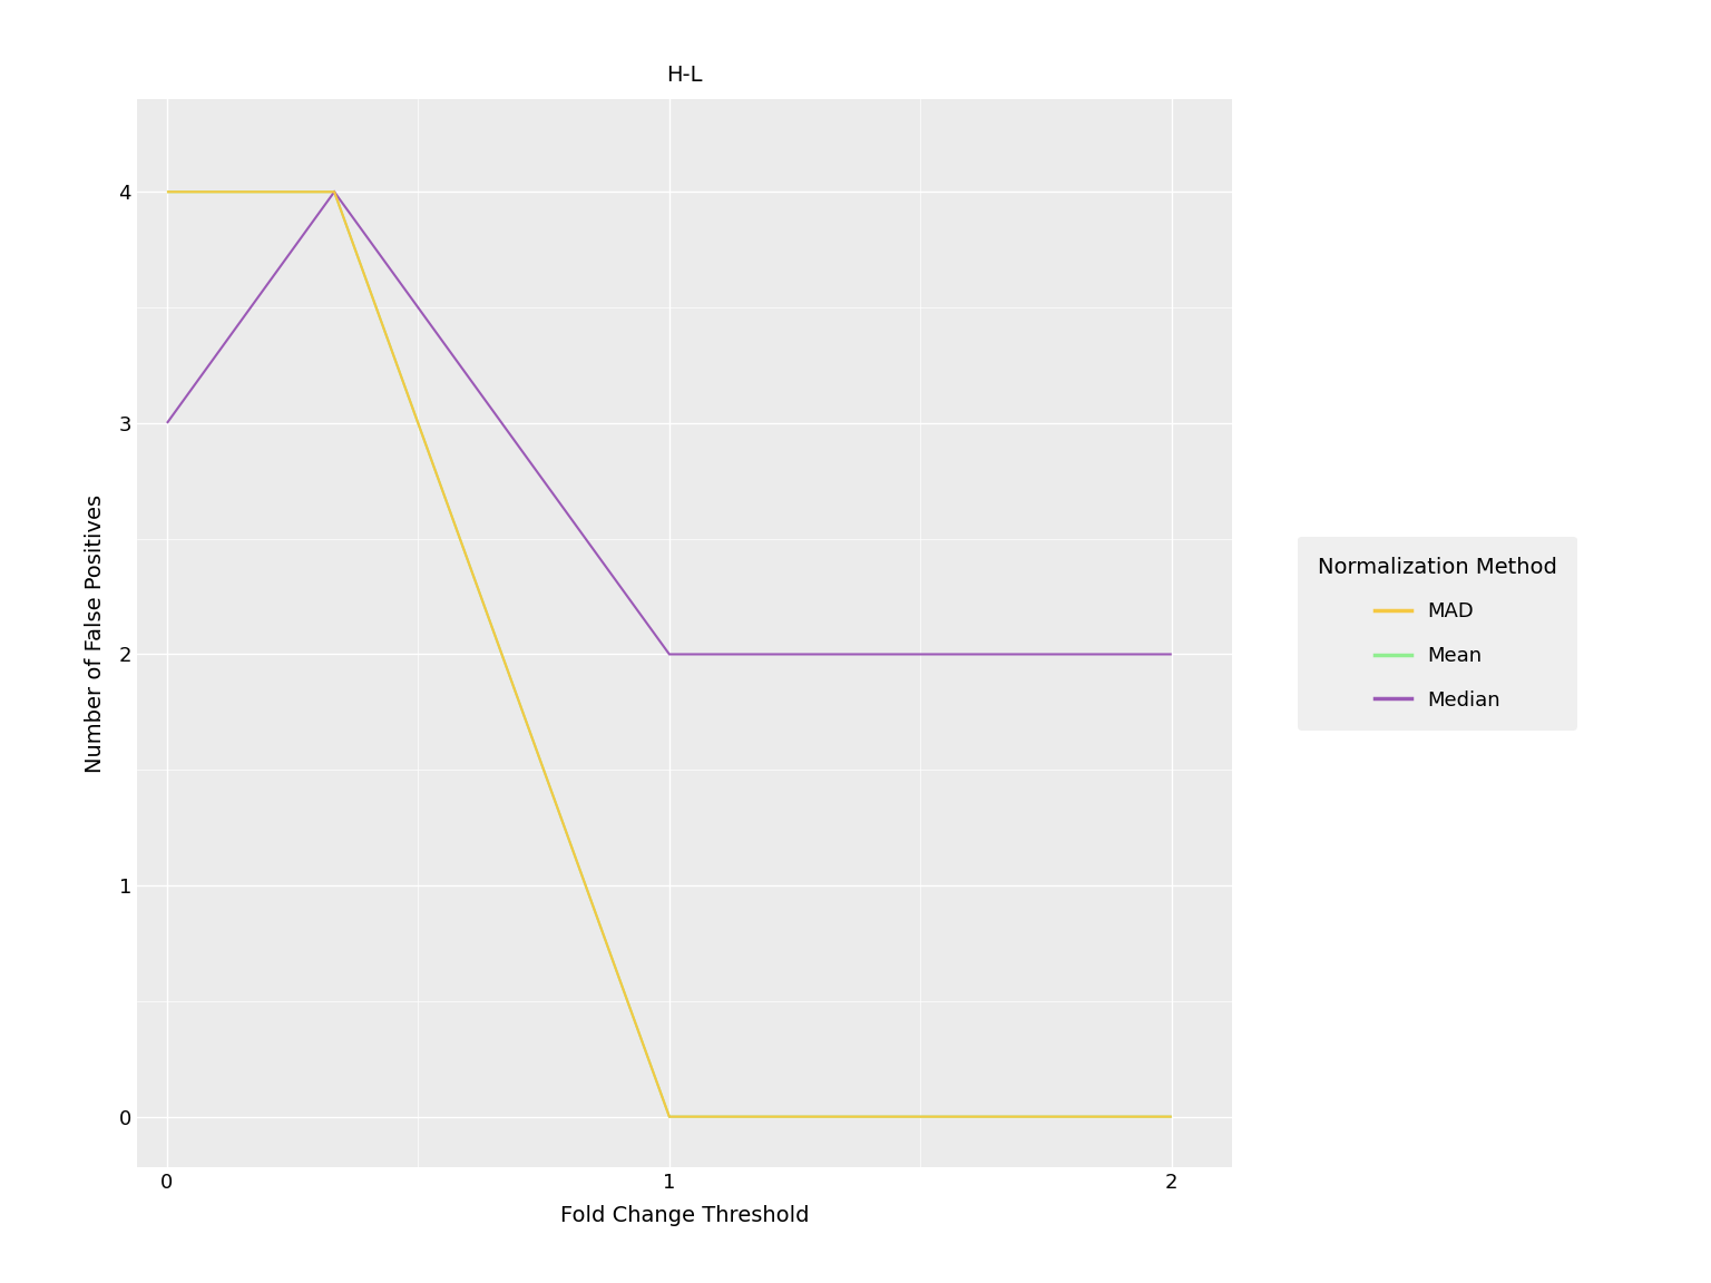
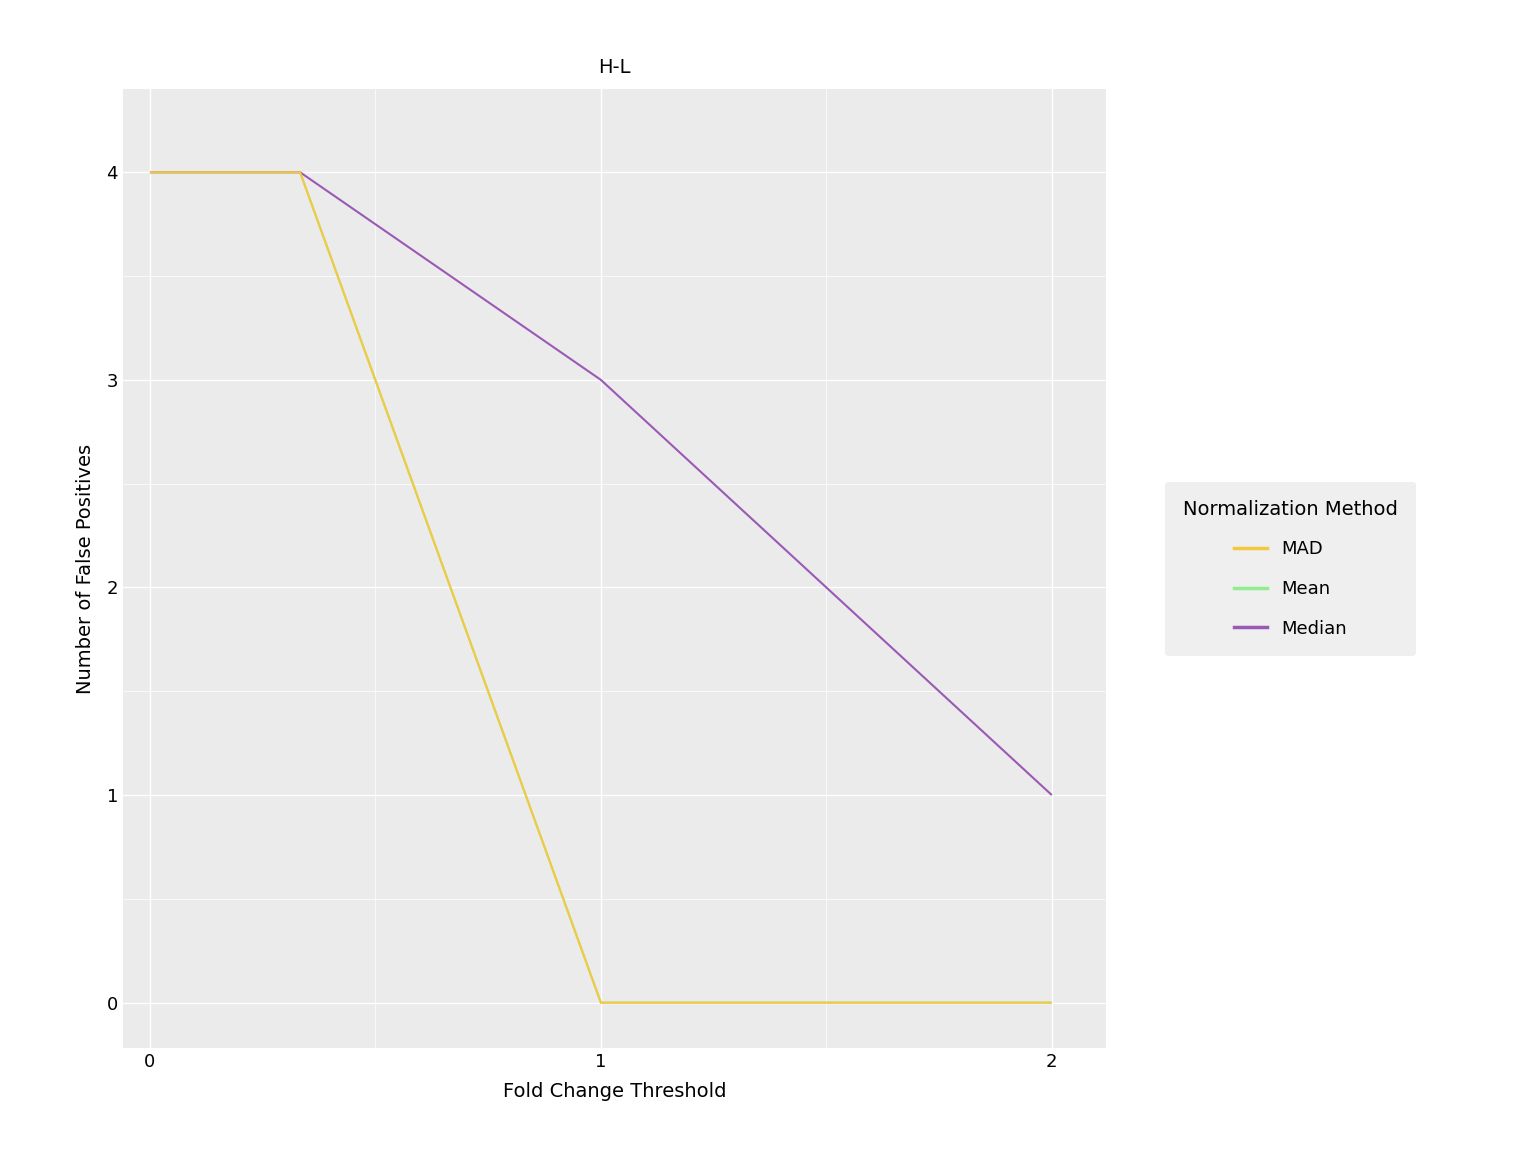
Median/0: 3 -> 4
Median/1: 2 -> 3
Median/2: 2 -> 1
